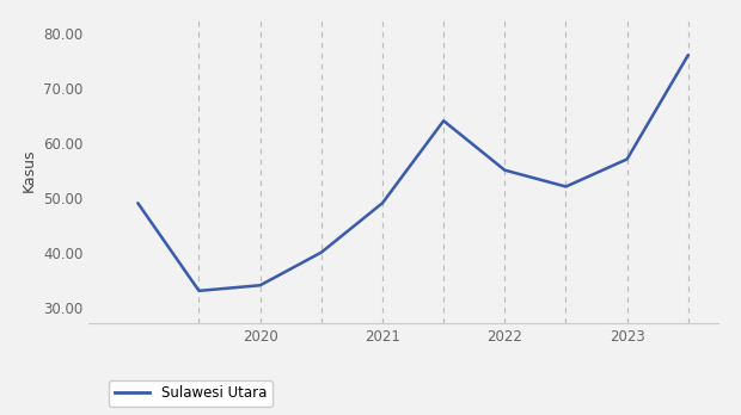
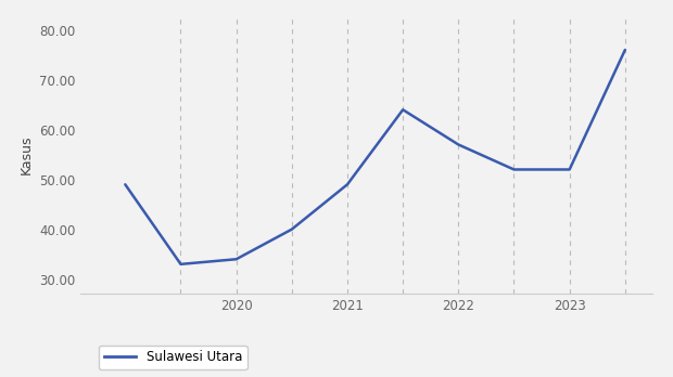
2022: 55 -> 57
2023: 57 -> 52
